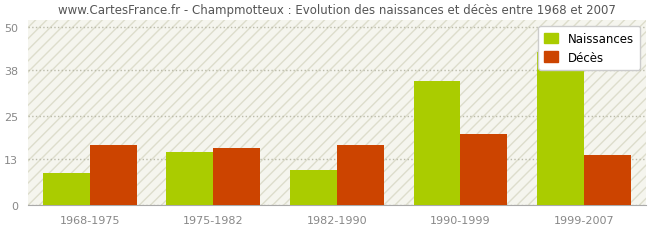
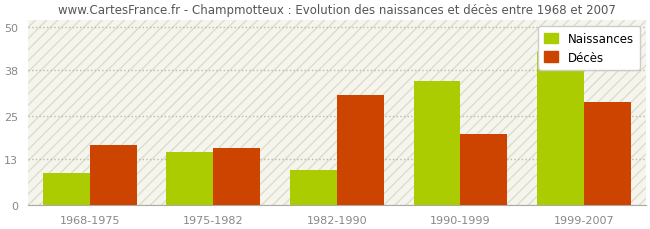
Décès/1982-1990: 17 -> 31
Décès/1999-2007: 14 -> 29
